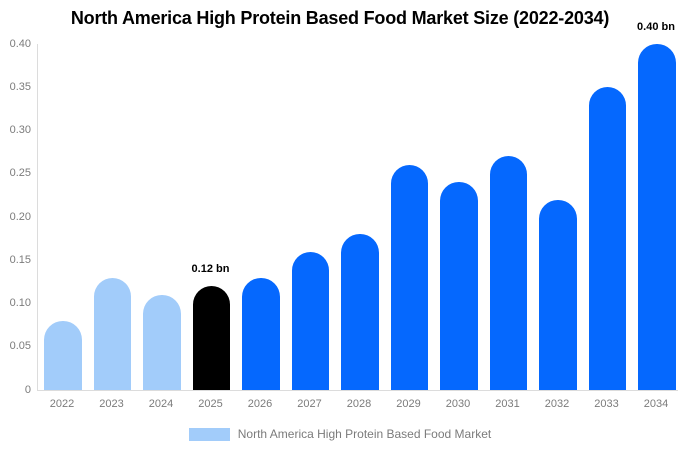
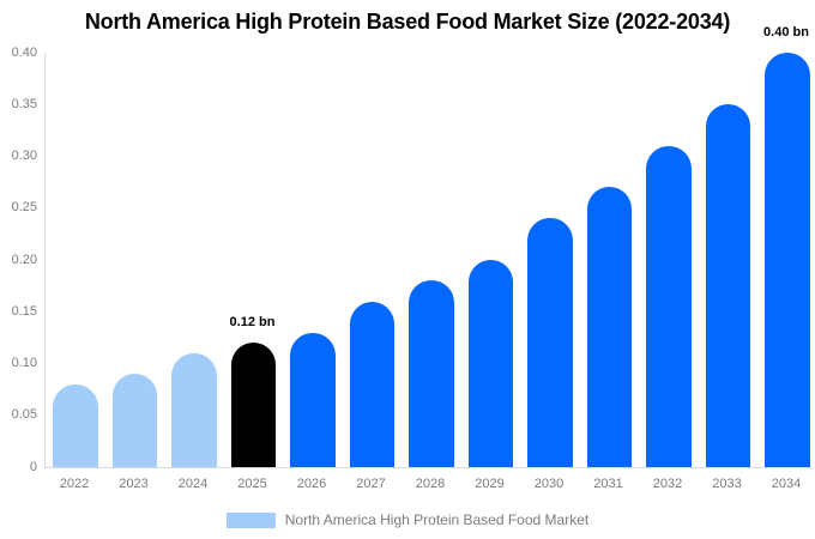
2023: 0.13 -> 0.09
2029: 0.26 -> 0.20
2032: 0.22 -> 0.31
